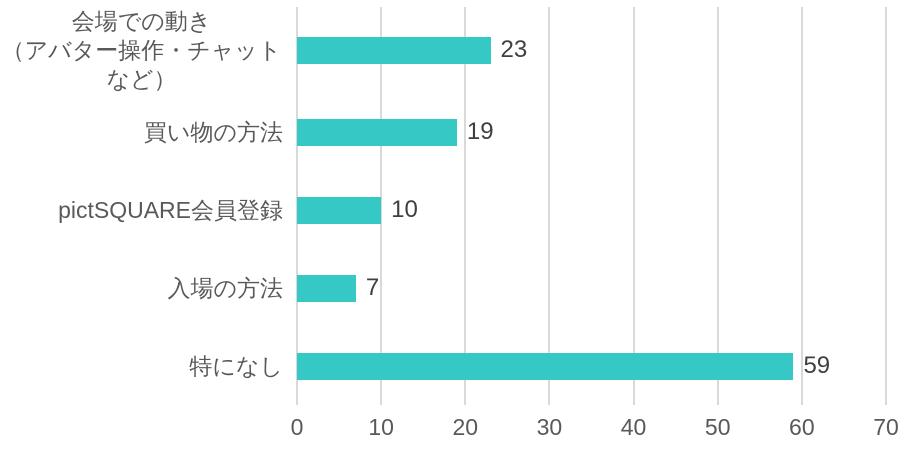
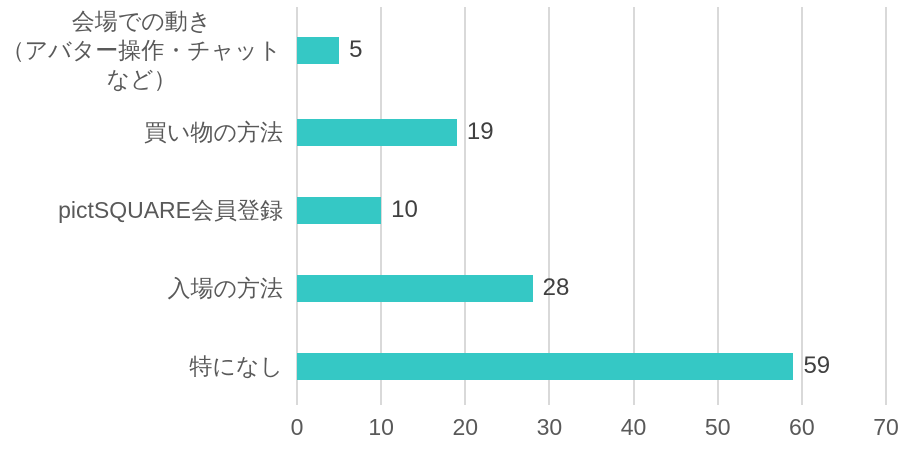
会場での動き （アバター操作・チャットなど）: 23 -> 5
入場の方法: 7 -> 28
